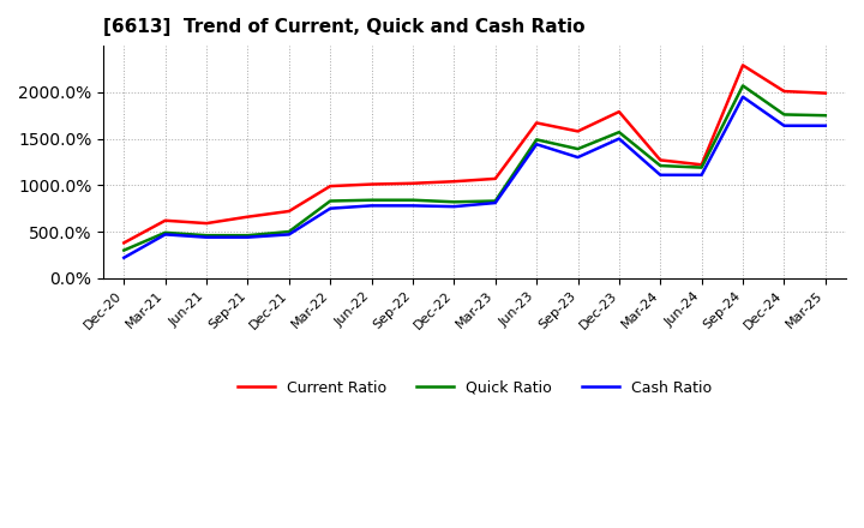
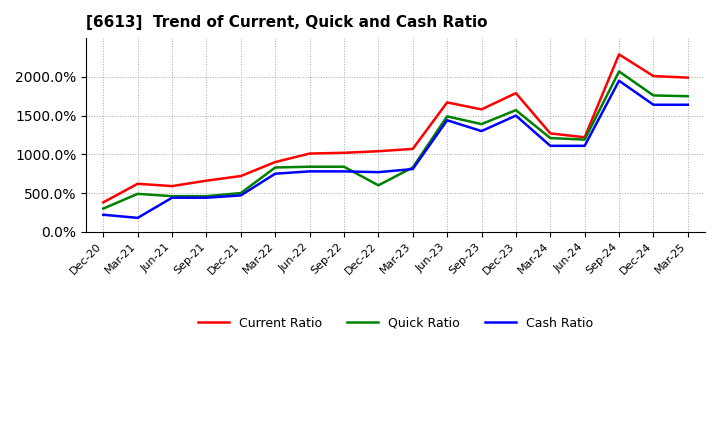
Cash Ratio/Mar-21: 470% -> 180%
Current Ratio/Mar-22: 990% -> 900%
Quick Ratio/Dec-22: 820% -> 600%
